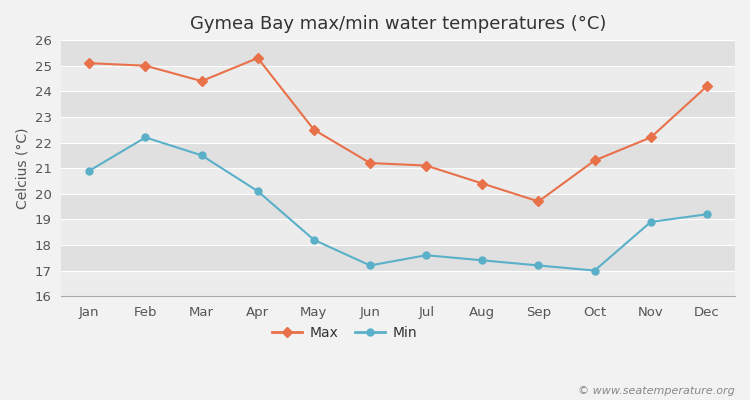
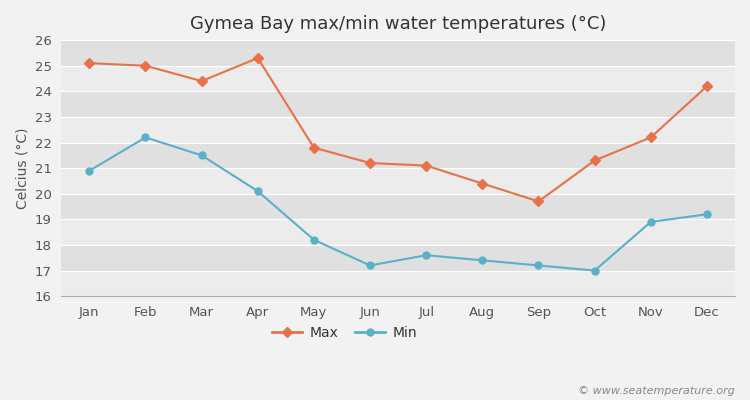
Max/May: 22.5 -> 21.8
